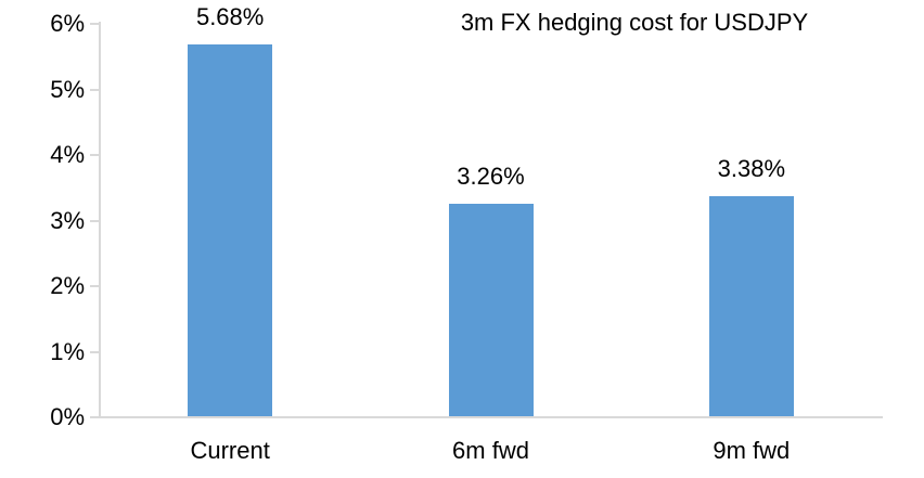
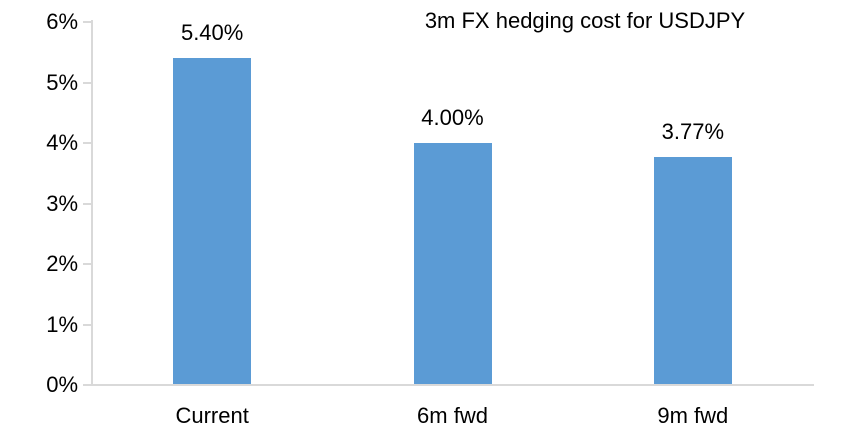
Current: 5.68% -> 5.40%
6m fwd: 3.26% -> 4.00%
9m fwd: 3.38% -> 3.77%
